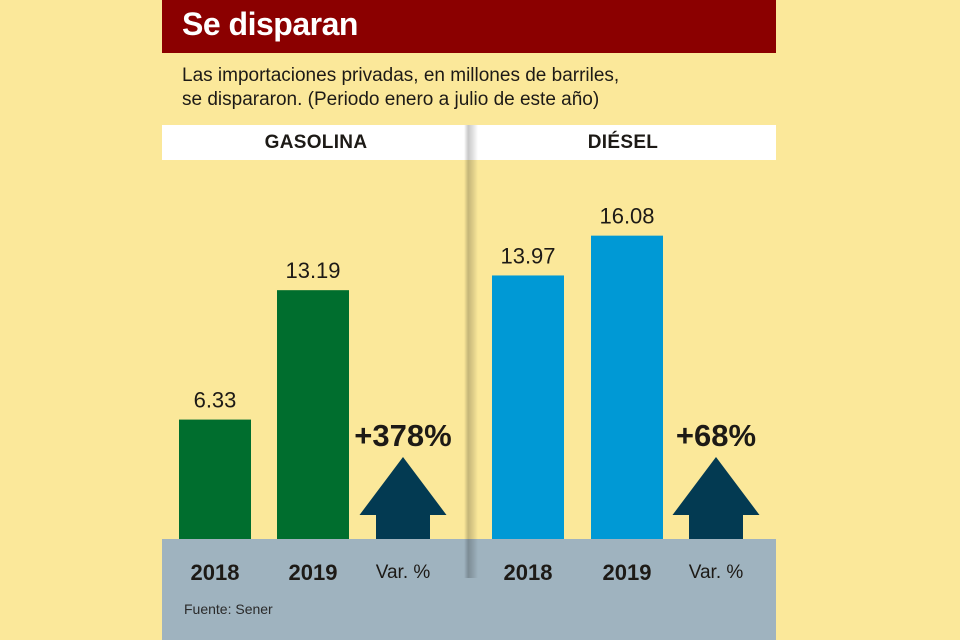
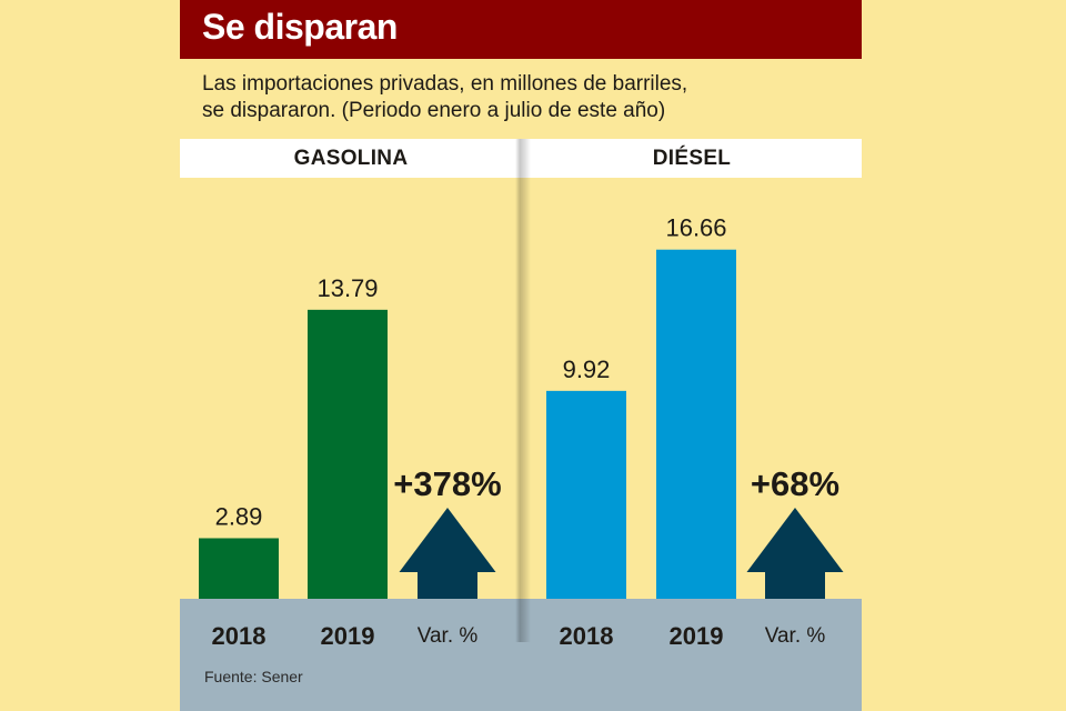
GASOLINA/2018: 6.33 -> 2.89
GASOLINA/2019: 13.19 -> 13.79
DIÉSEL/2018: 13.97 -> 9.92
DIÉSEL/2019: 16.08 -> 16.66
